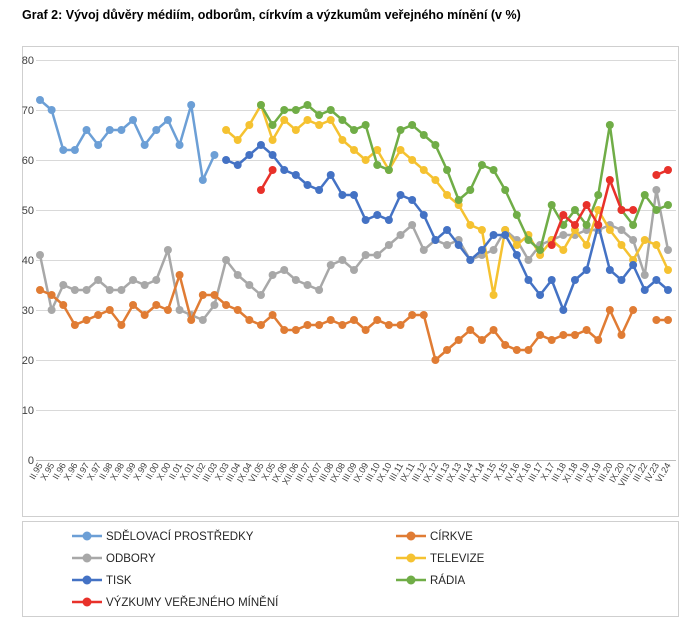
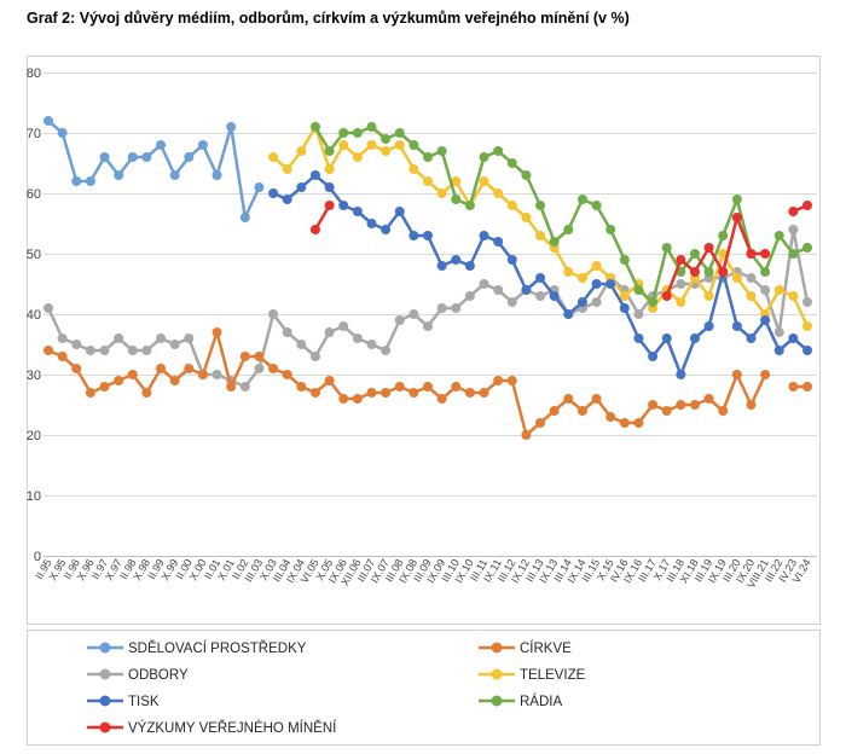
ODBORY/X.95: 30 -> 36
ODBORY/X.00: 42 -> 30
ODBORY/IX.11: 47 -> 44
TELEVIZE/III.15: 33 -> 48
RÁDIA/III.20: 67 -> 59
